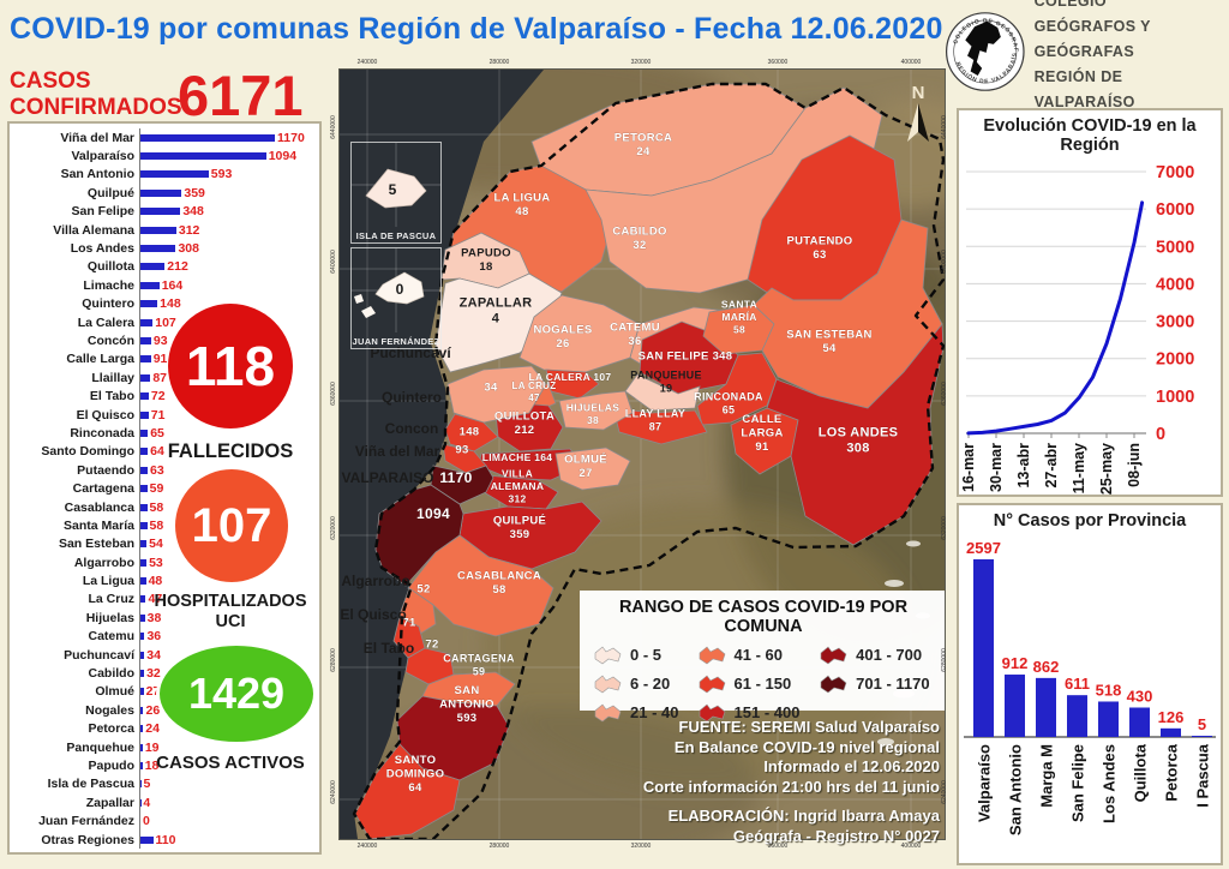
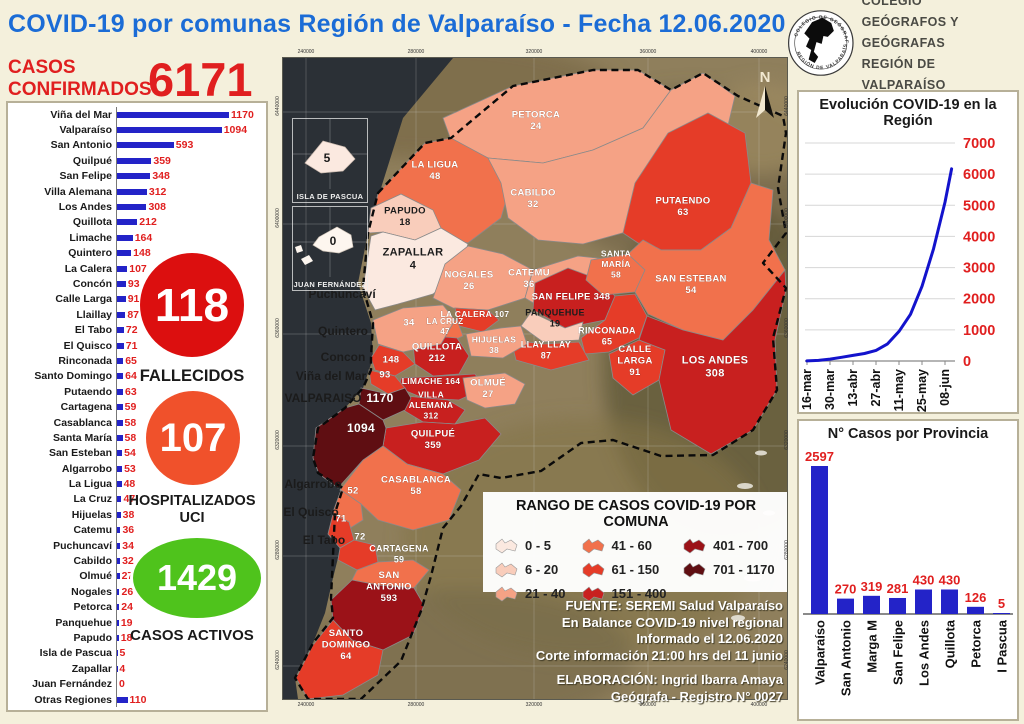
N° Casos por Provincia/San Antonio: 912 -> 270
N° Casos por Provincia/Marga M: 862 -> 319
N° Casos por Provincia/San Felipe: 611 -> 281
N° Casos por Provincia/Los Andes: 518 -> 430
